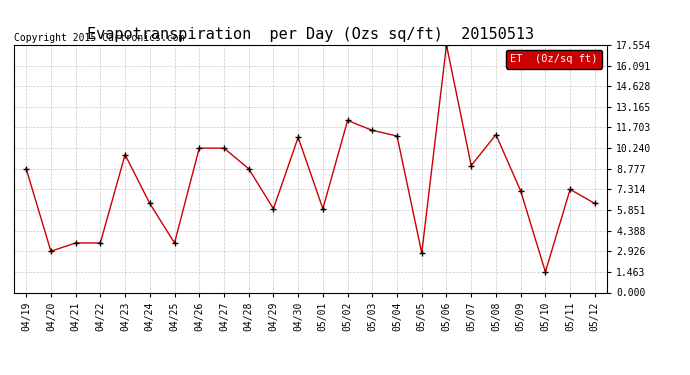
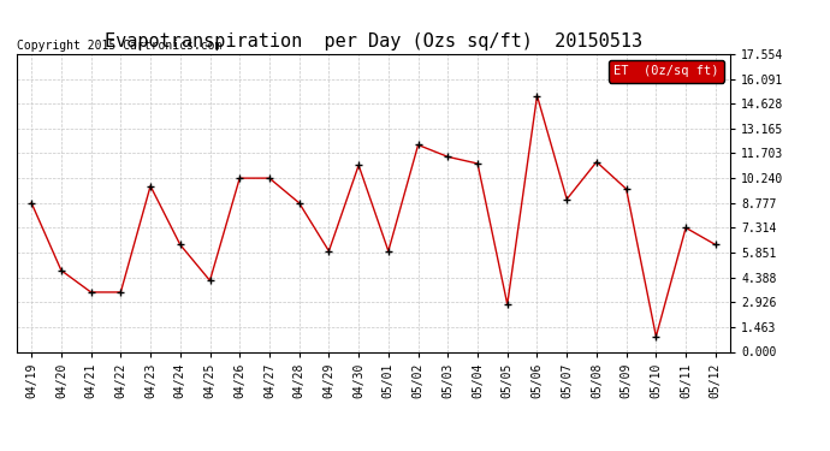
04/20: 2.9 -> 4.8
04/25: 3.5 -> 4.2
05/06: 17.6 -> 15.1
05/09: 7.2 -> 9.6
05/10: 1.5 -> 0.9
